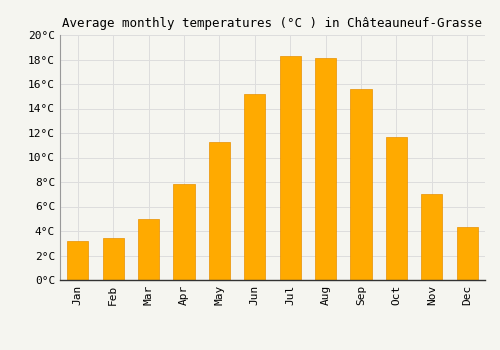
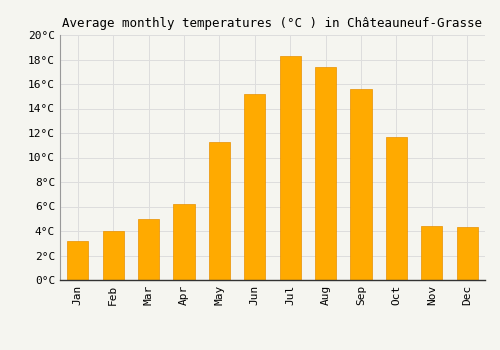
Feb: 3.4°C -> 4.0°C
Apr: 7.8°C -> 6.2°C
Aug: 18.1°C -> 17.4°C
Nov: 7.0°C -> 4.4°C
